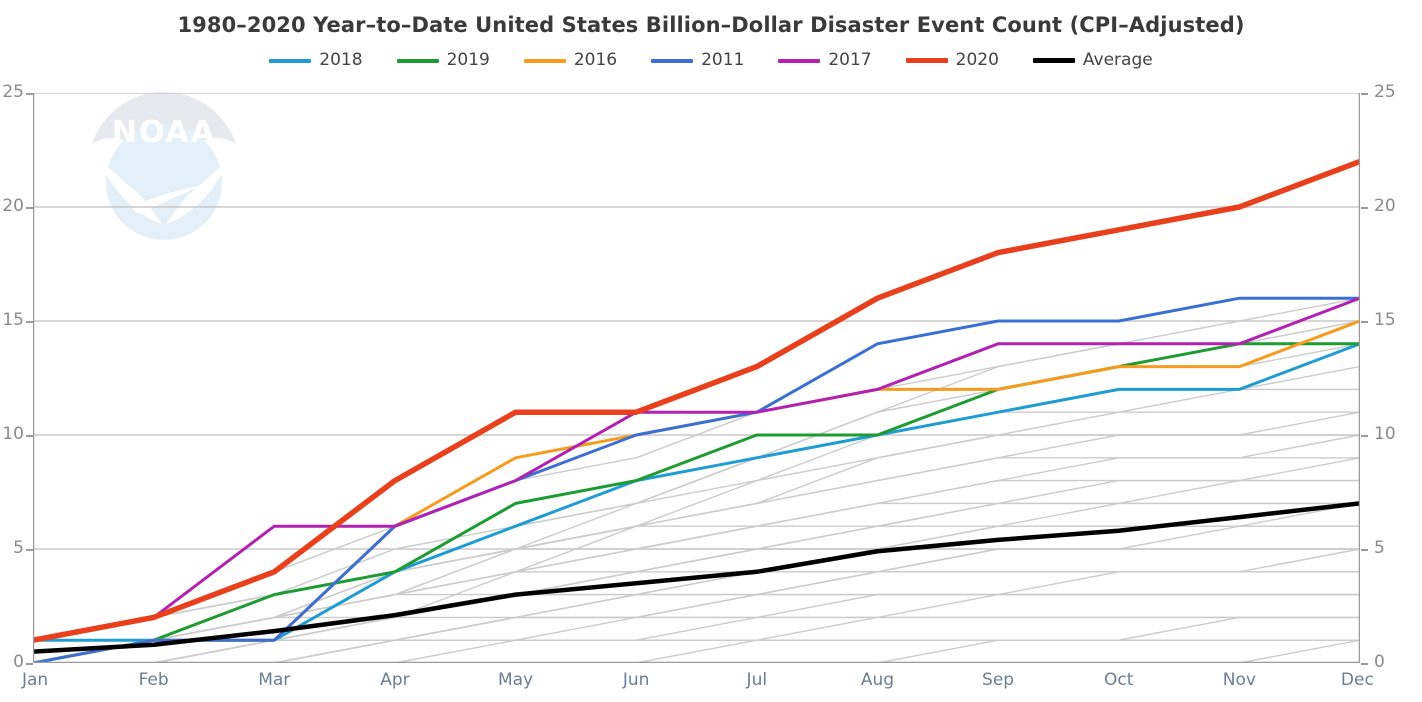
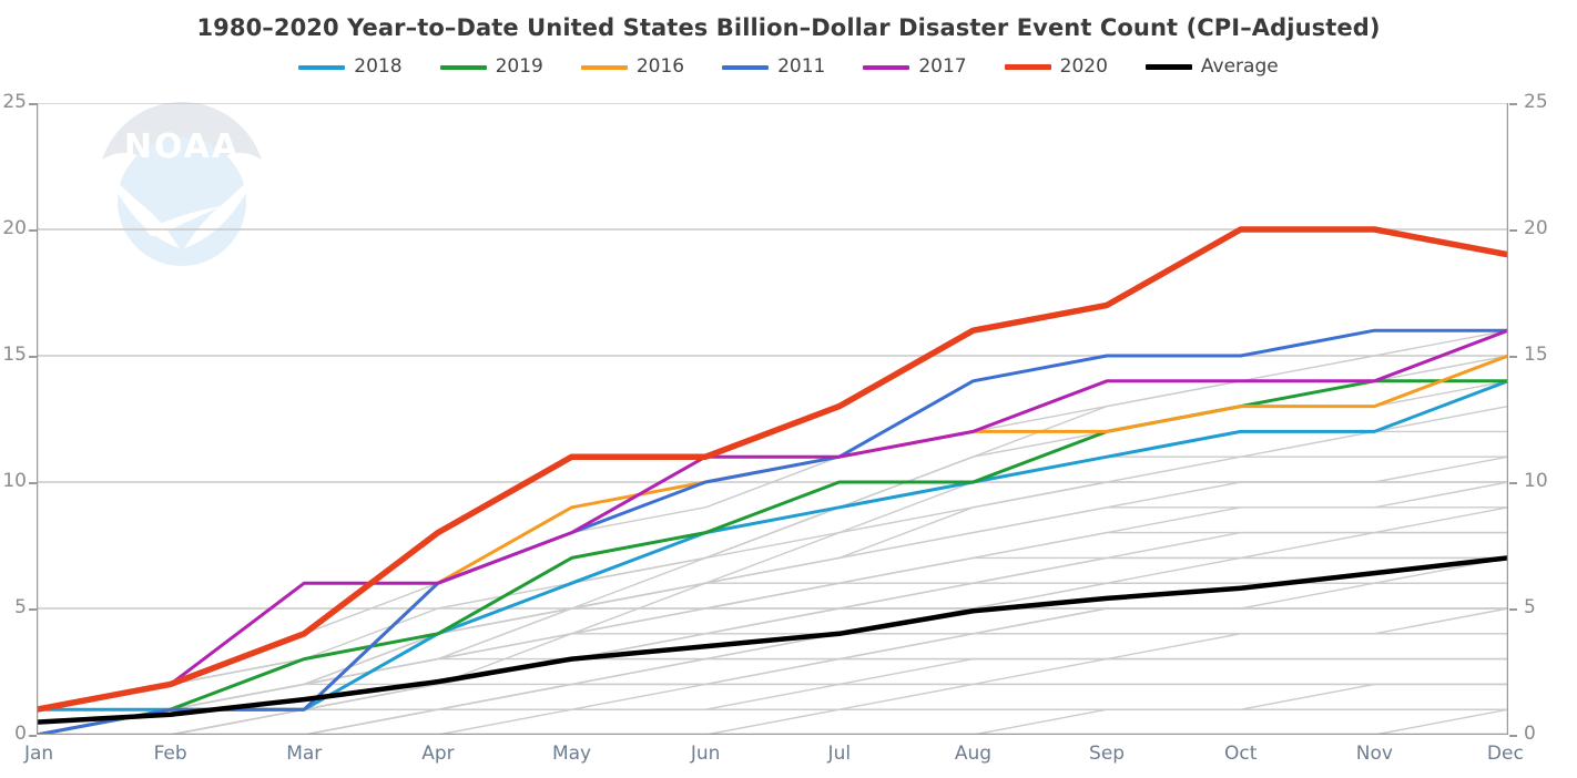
2020/Sep: 18 -> 17
2020/Oct: 19 -> 20
2020/Dec: 22 -> 19
